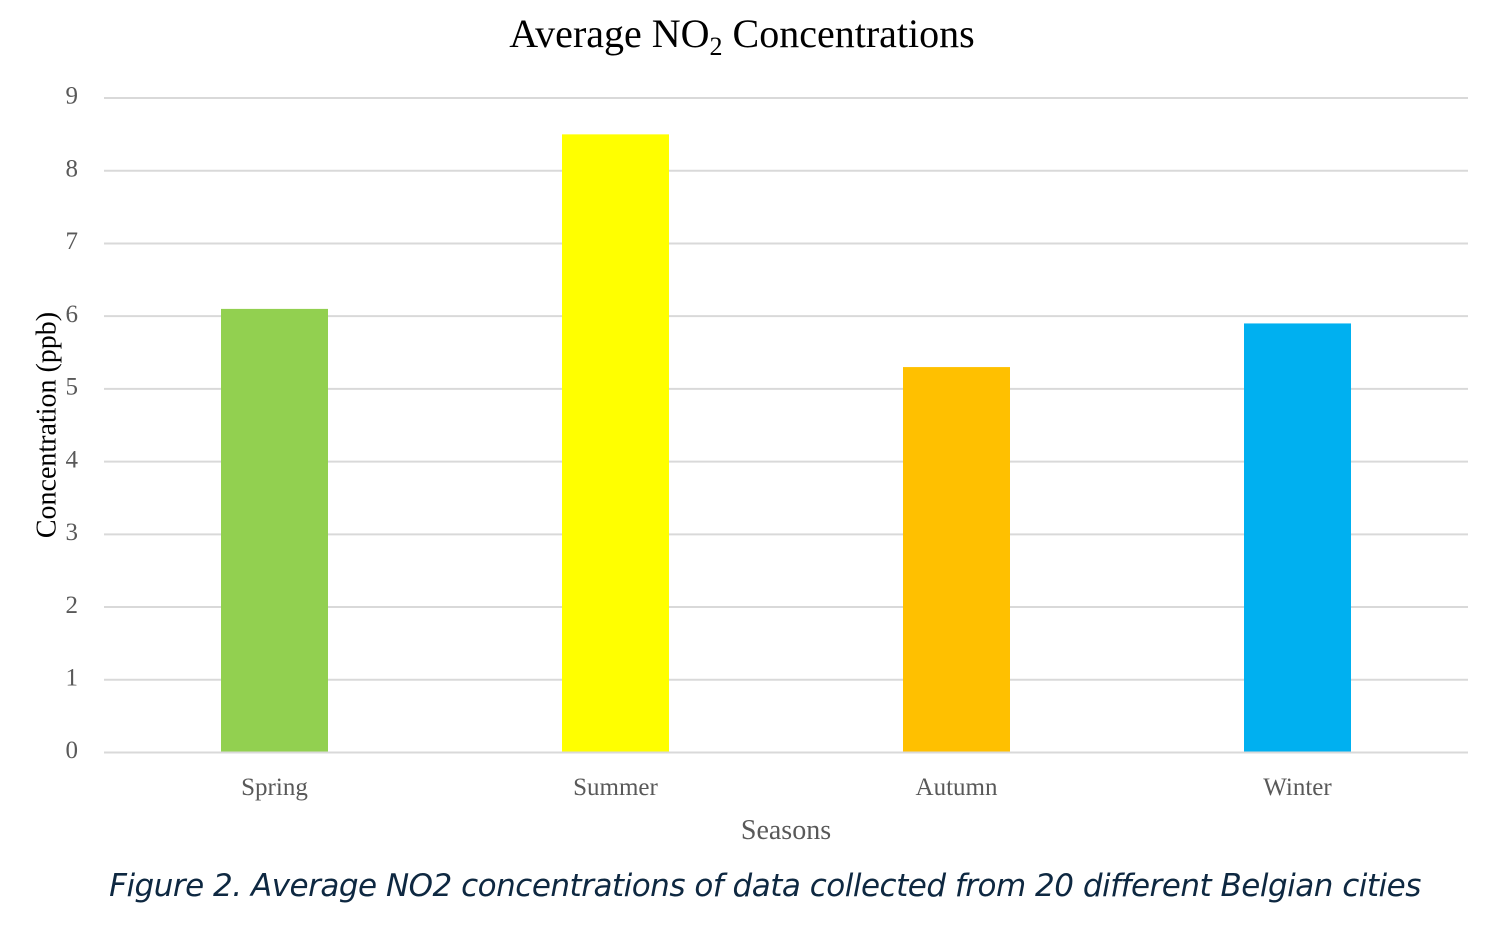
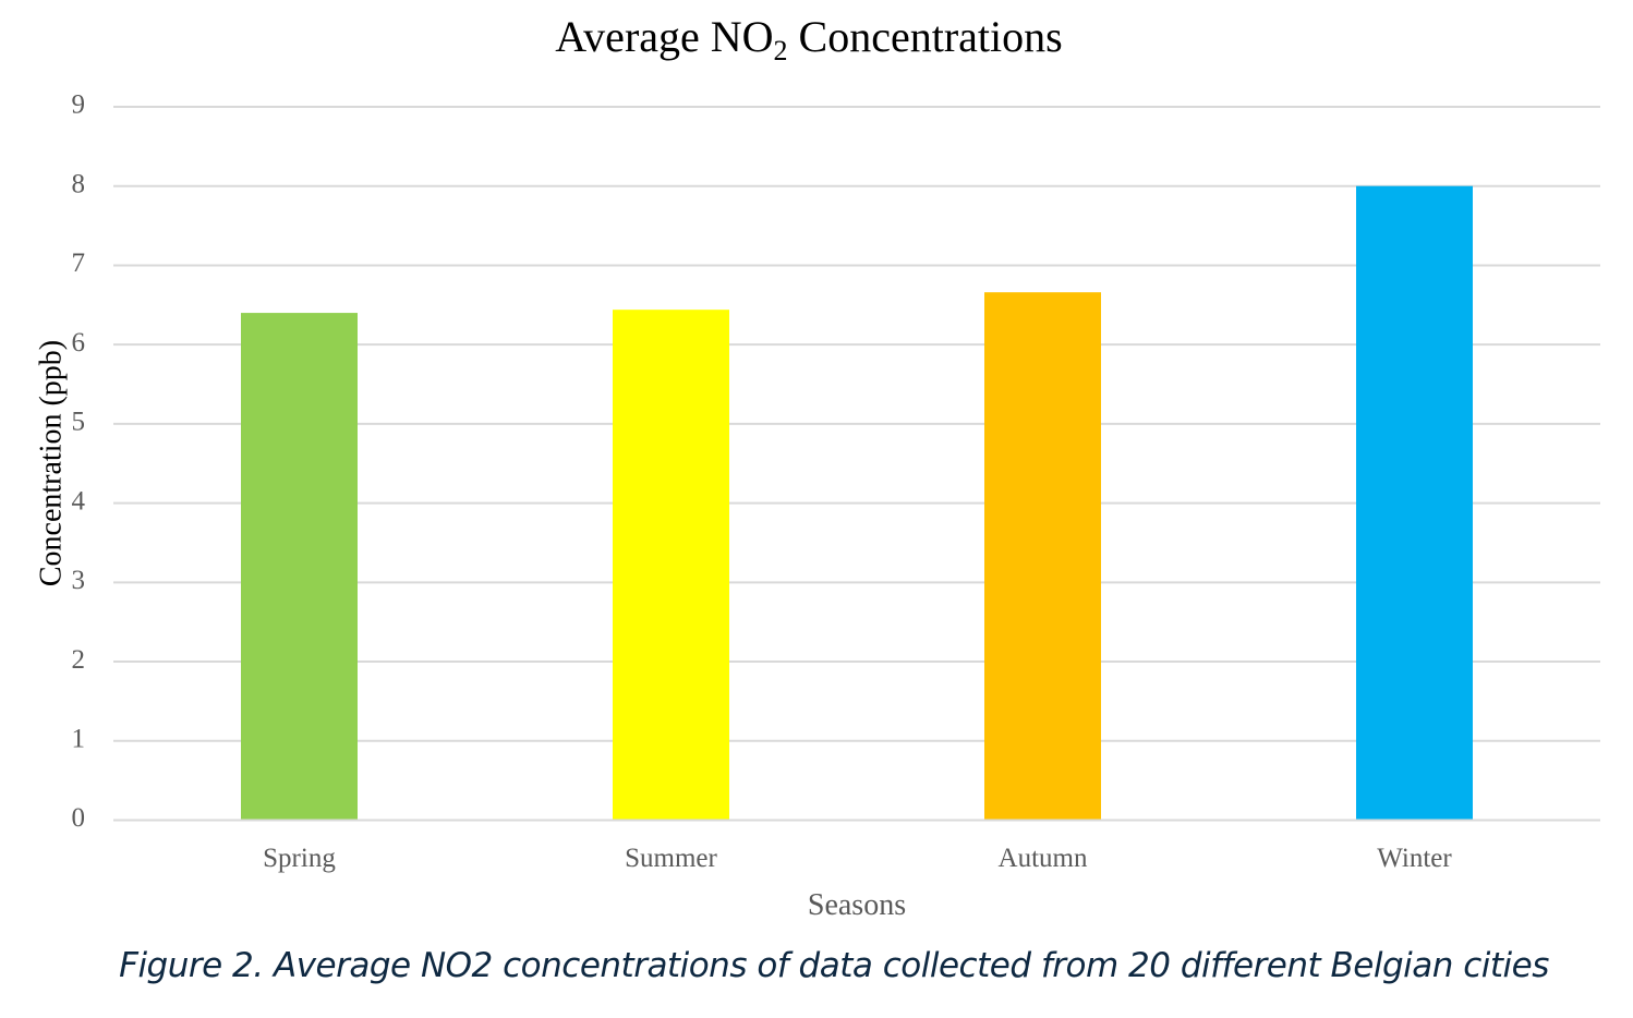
Spring: 6.1 -> 6.4
Summer: 8.5 -> 6.4
Autumn: 5.3 -> 6.7
Winter: 5.9 -> 8.0
